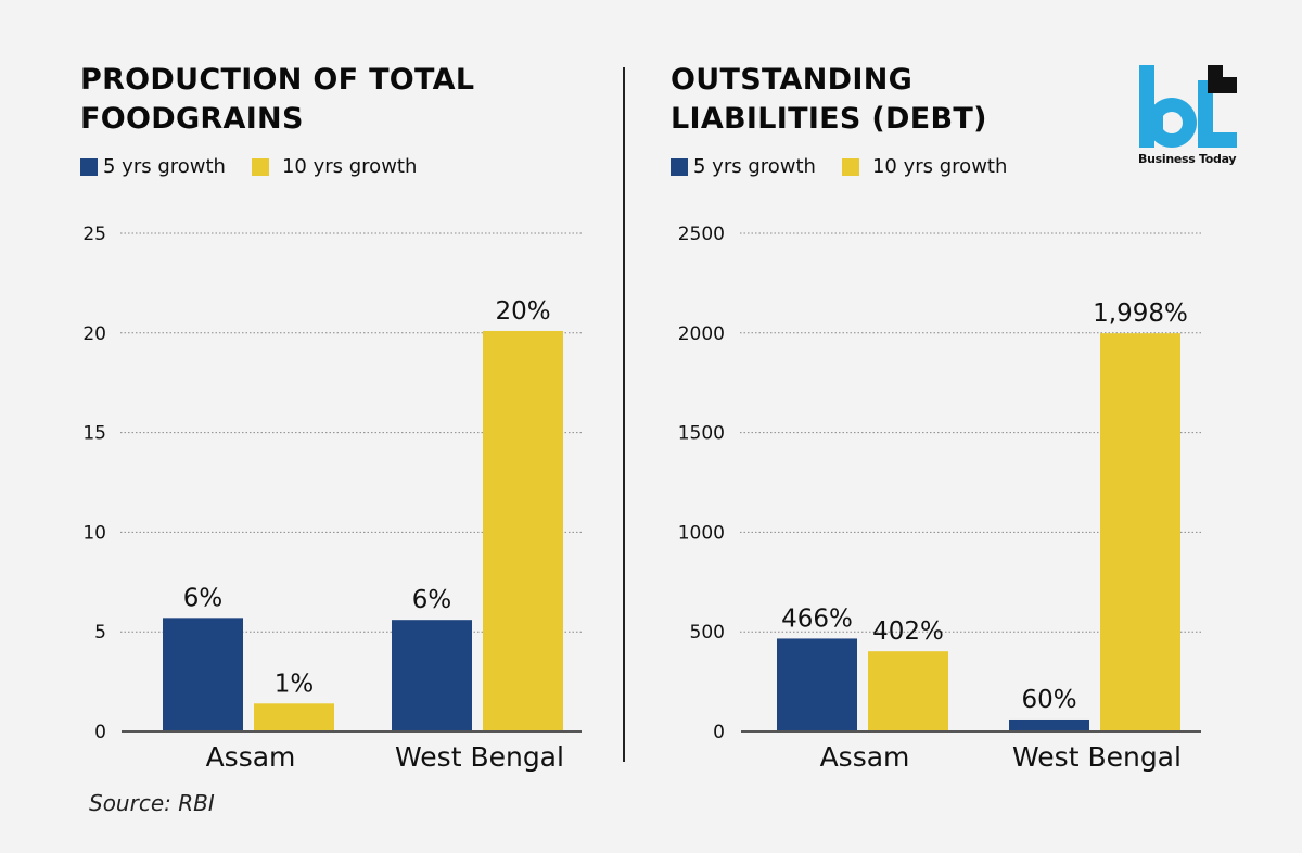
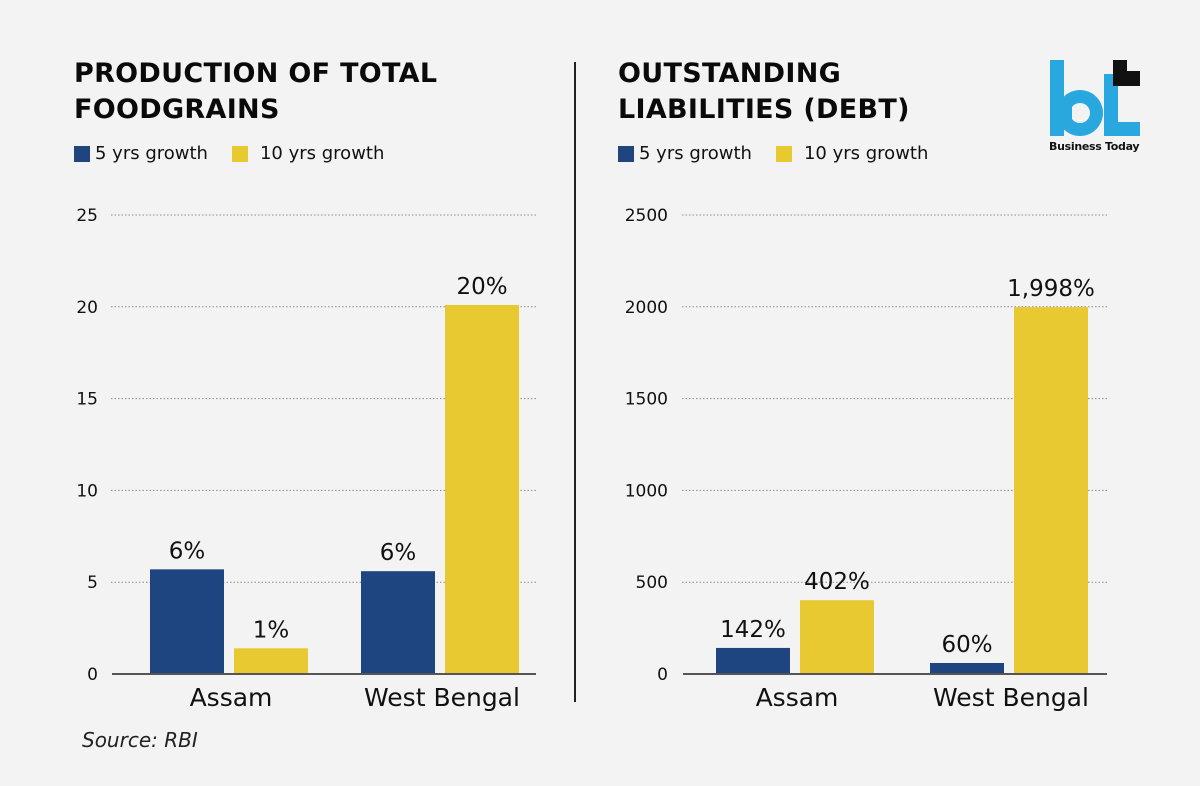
OUTSTANDING LIABILITIES (DEBT)/5 yrs growth/Assam: 466% -> 142%
